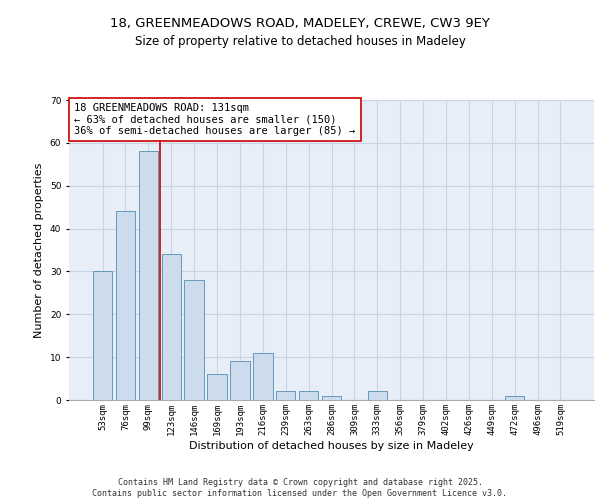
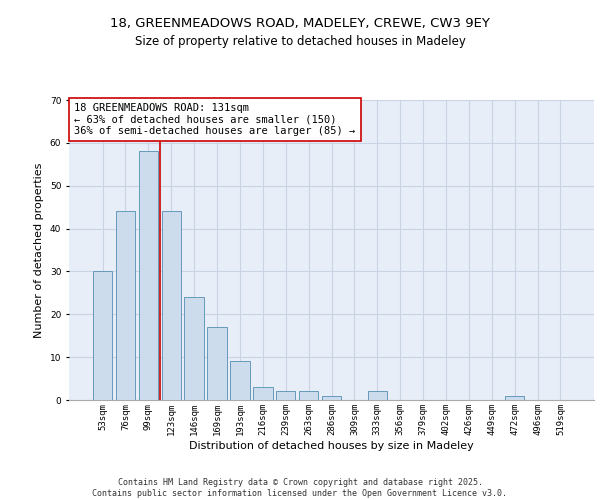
123sqm: 34 -> 44
146sqm: 28 -> 24
169sqm: 6 -> 17
216sqm: 11 -> 3
